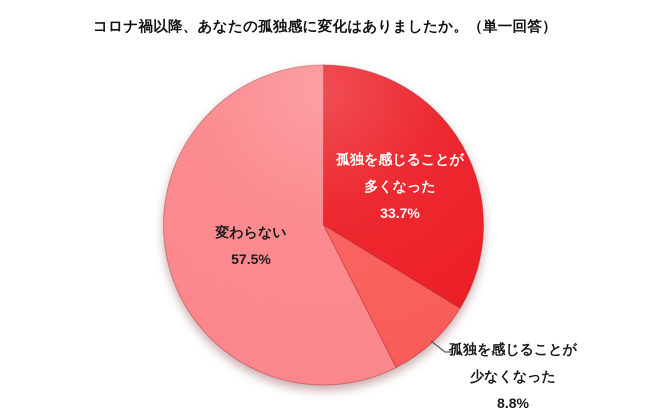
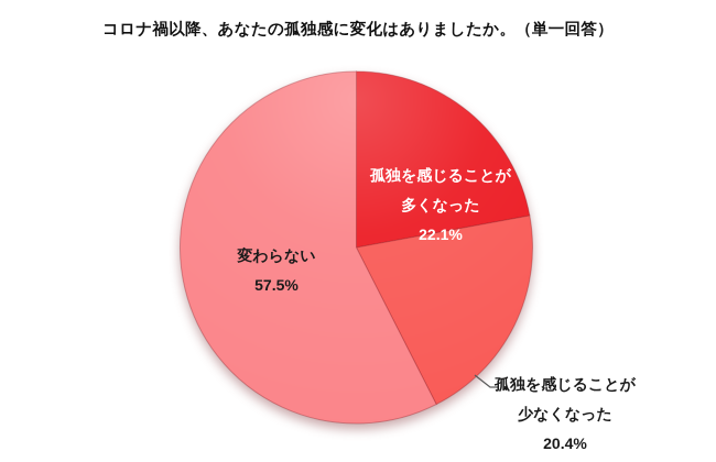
孤独を感じることが多くなった: 33.7% -> 22.1%
孤独を感じることが少なくなった: 8.8% -> 20.4%
